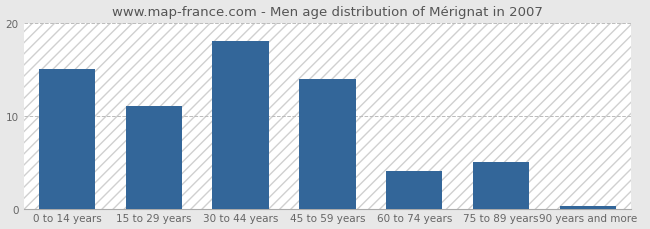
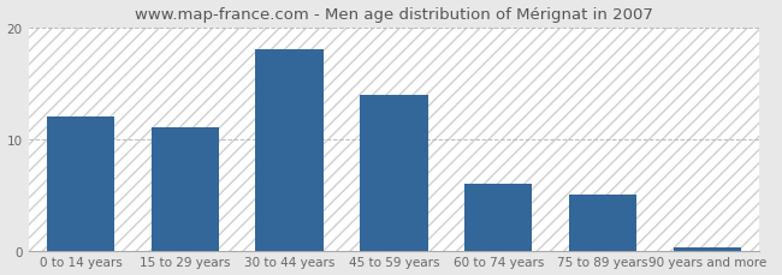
0 to 14 years: 15.0 -> 12.0
60 to 74 years: 4.0 -> 6.0
